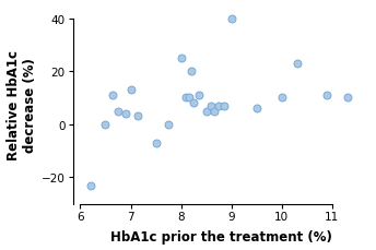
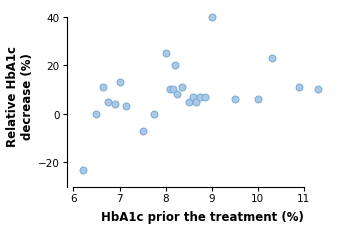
10: 10 -> 6
